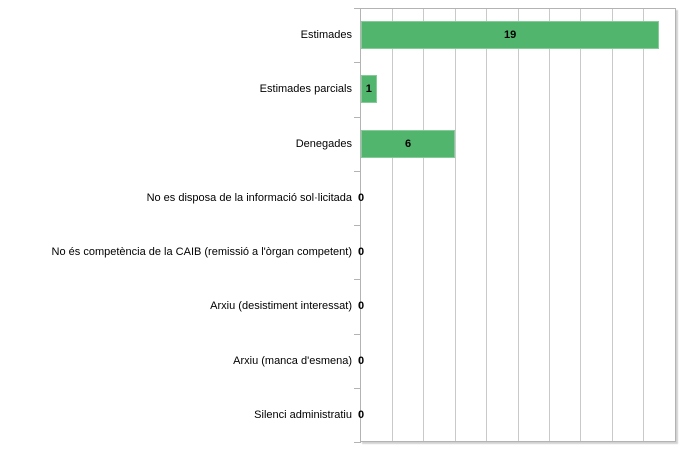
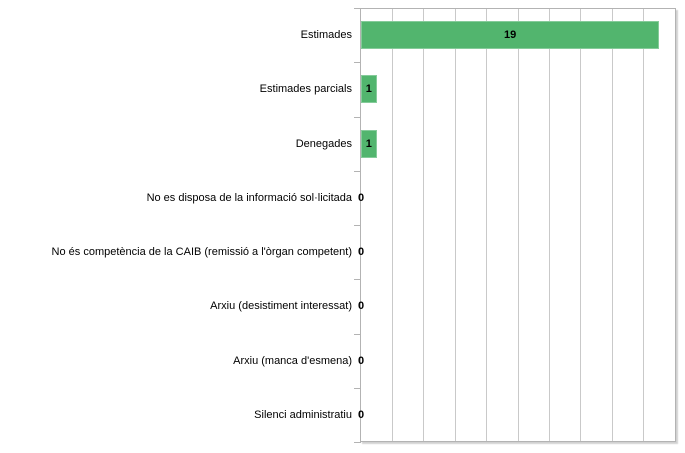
Denegades: 6 -> 1
